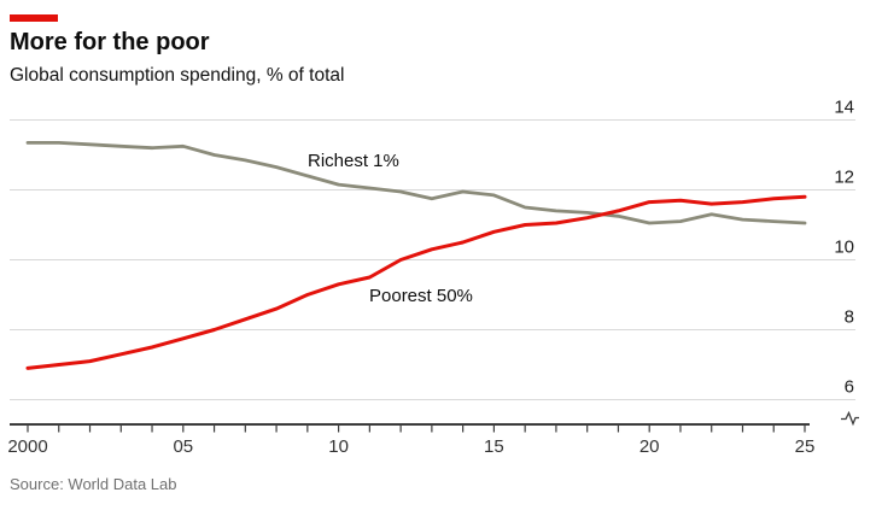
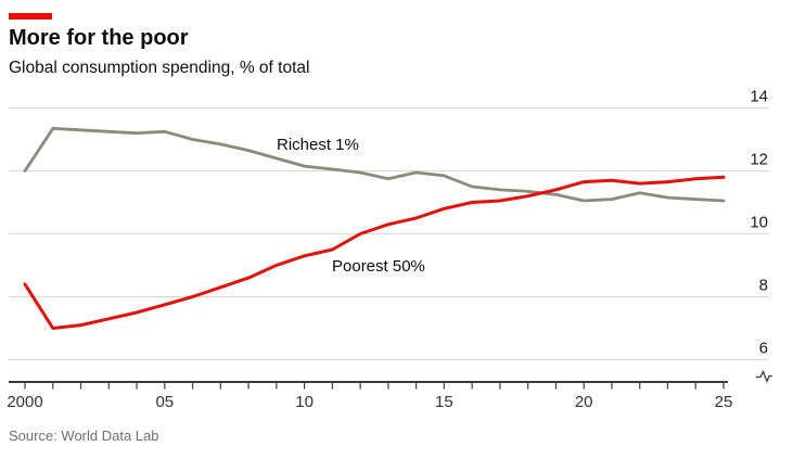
Richest 1%/2000: 13.3 -> 12.0
Poorest 50%/2000: 6.9 -> 8.4
